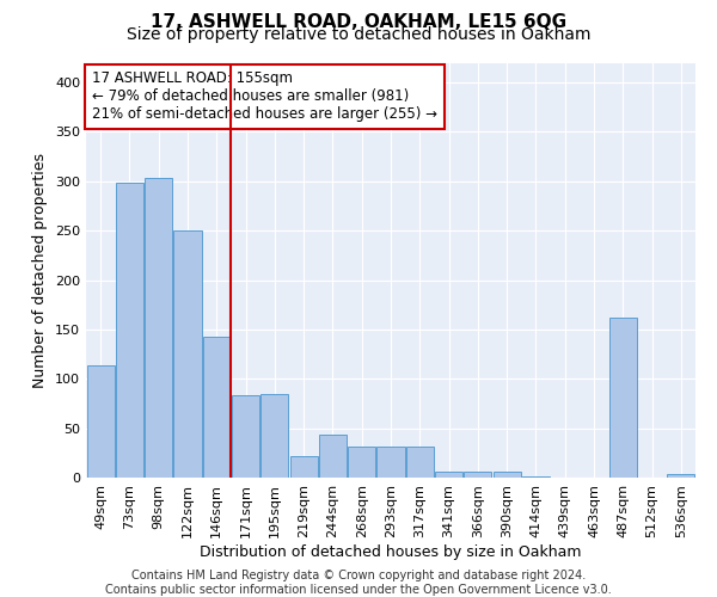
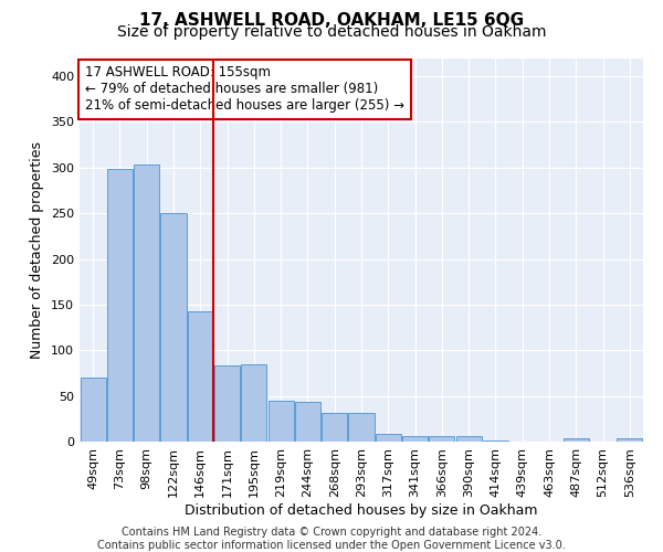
49sqm: 114 -> 70
219sqm: 22 -> 45
317sqm: 32 -> 9
487sqm: 162 -> 4
